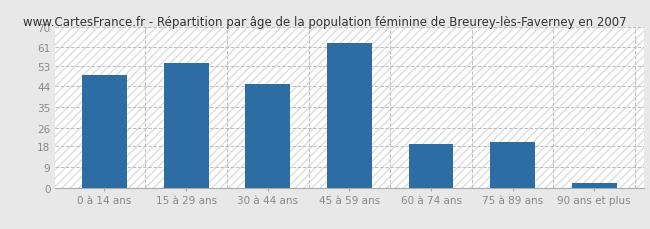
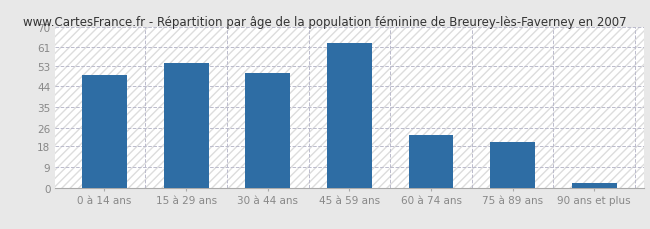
30 à 44 ans: 45 -> 50
60 à 74 ans: 19 -> 23
